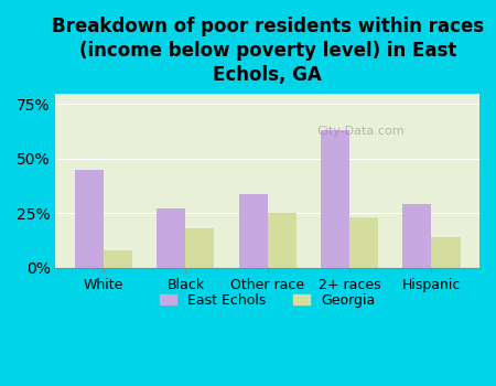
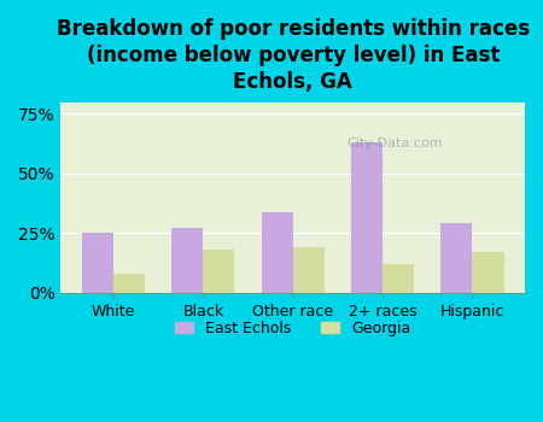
East Echols/White: 45% -> 25%
Georgia/Other race: 25% -> 19%
Georgia/2+ races: 23% -> 12%
Georgia/Hispanic: 14% -> 17%
